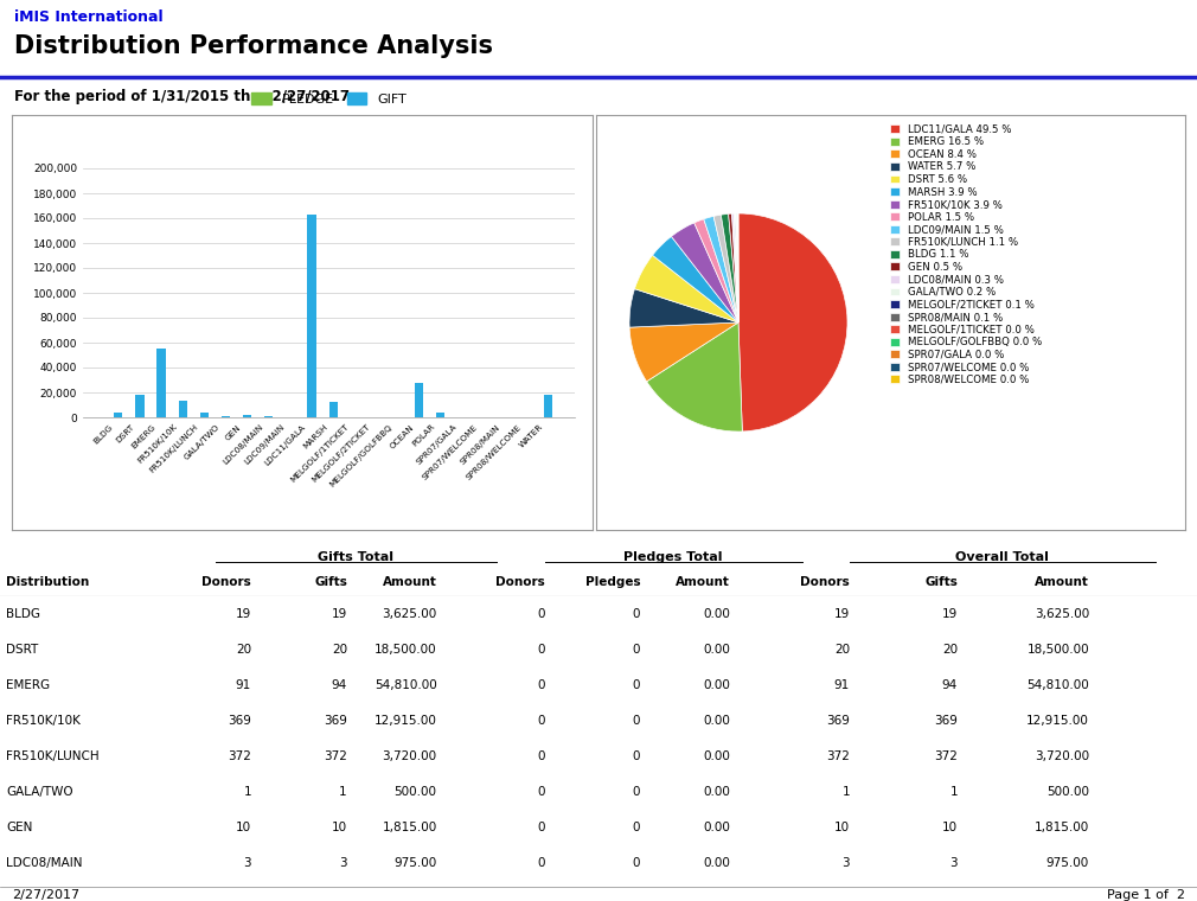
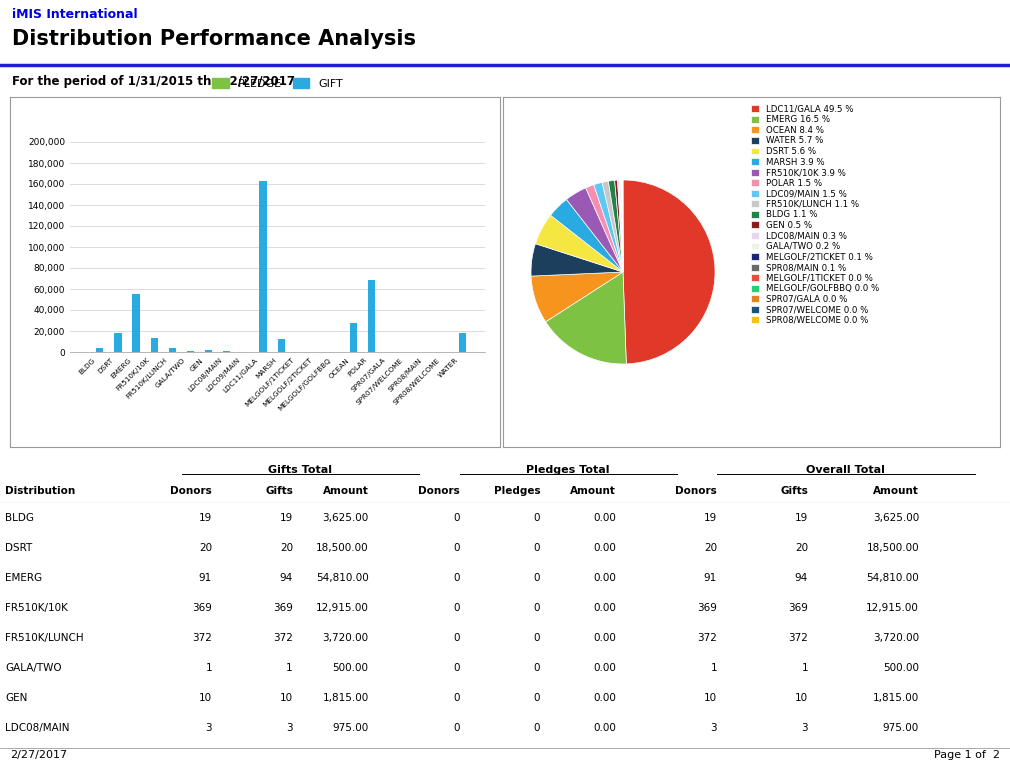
GIFT/POLAR: 4,000 -> 69,000
